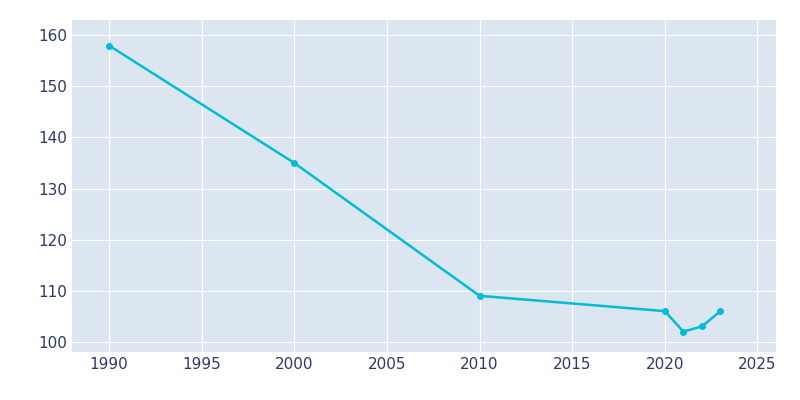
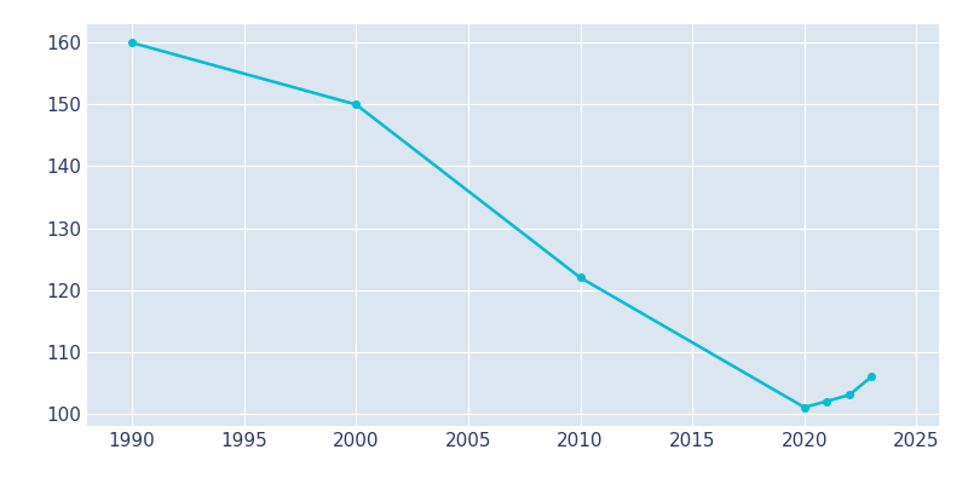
1990: 158 -> 160
2000: 135 -> 150
2010: 109 -> 122
2020: 106 -> 101
